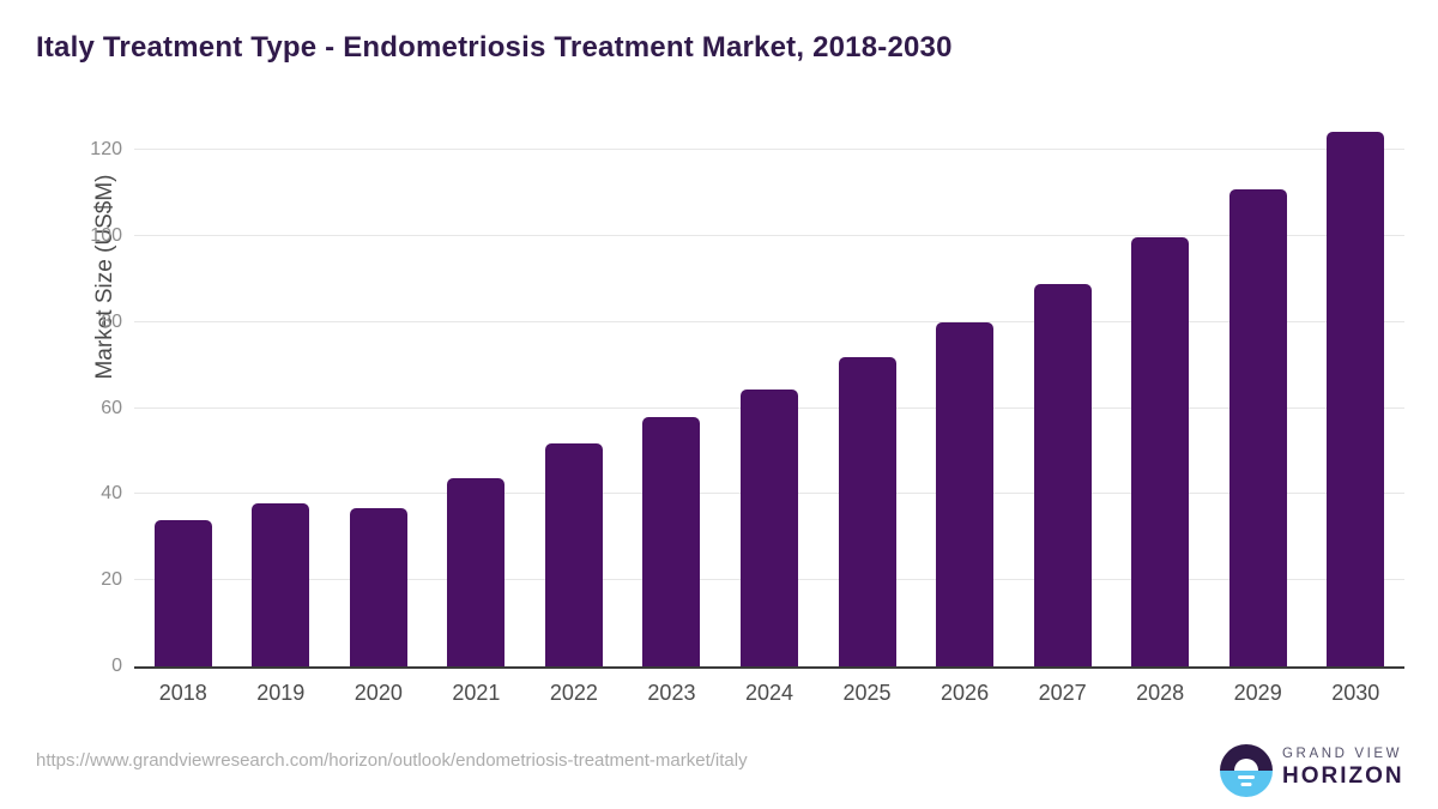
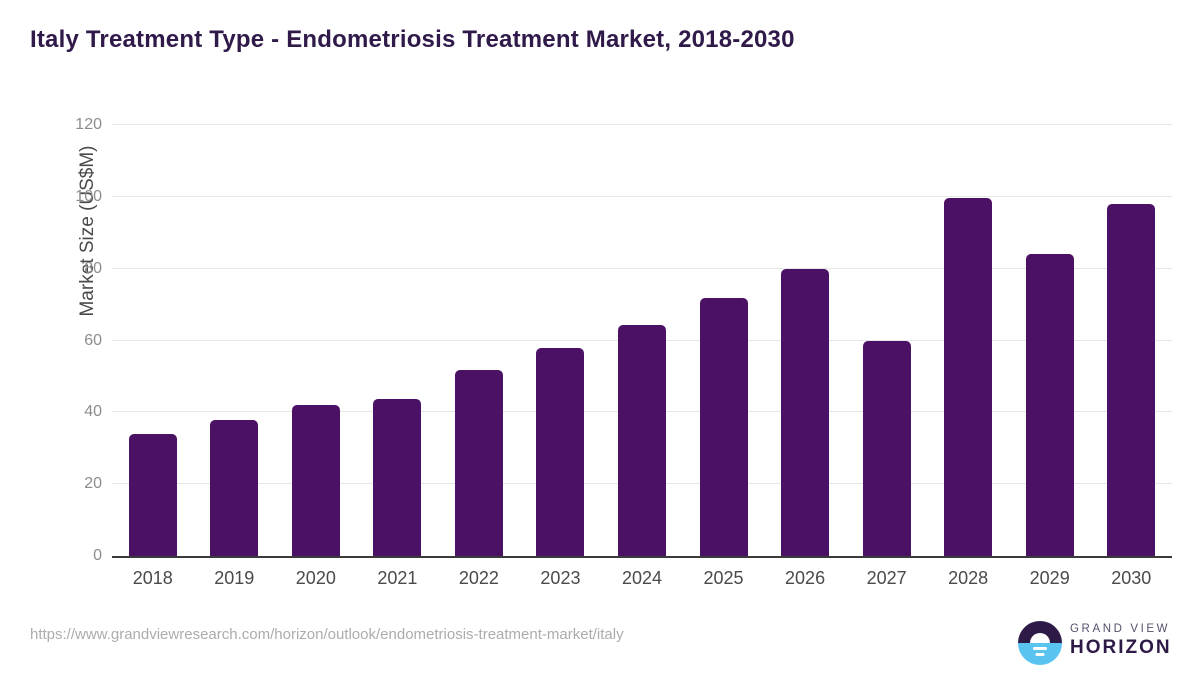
2020: 37 -> 42
2027: 89 -> 60
2029: 111 -> 84
2030: 124 -> 98
